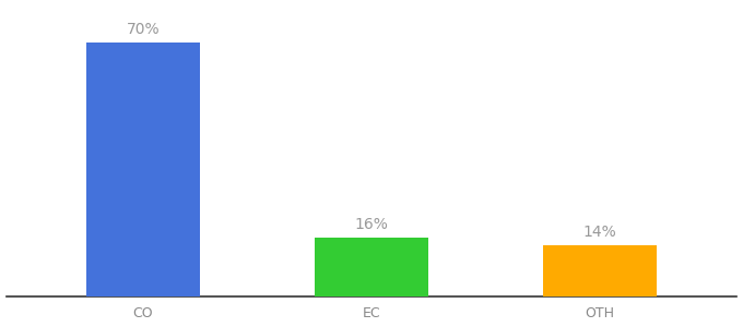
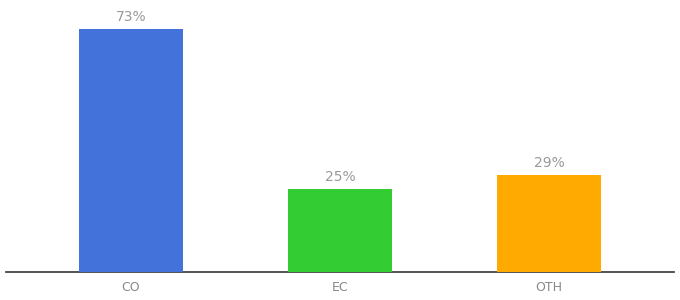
CO: 70% -> 73%
EC: 16% -> 25%
OTH: 14% -> 29%
